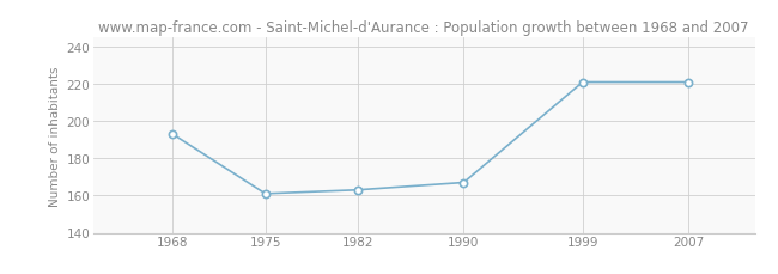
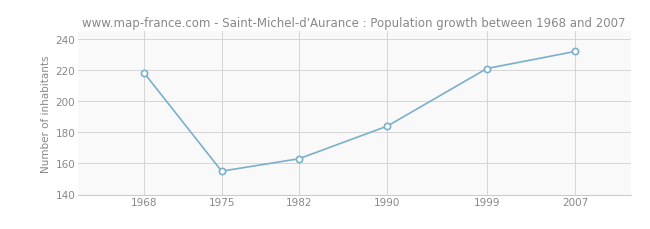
1968: 193 -> 218
1975: 161 -> 155
1990: 167 -> 184
2007: 221 -> 232
